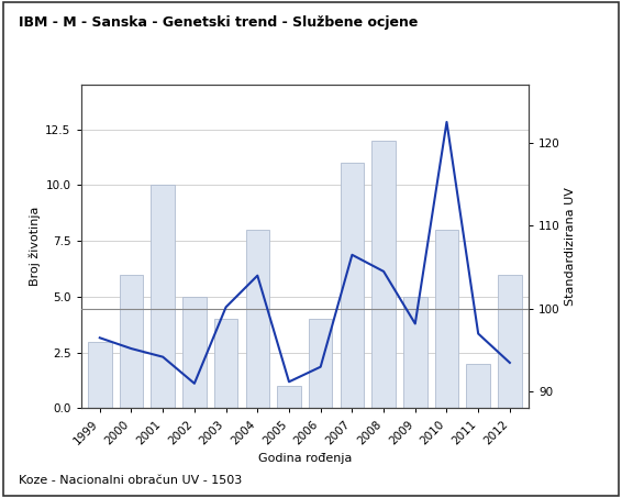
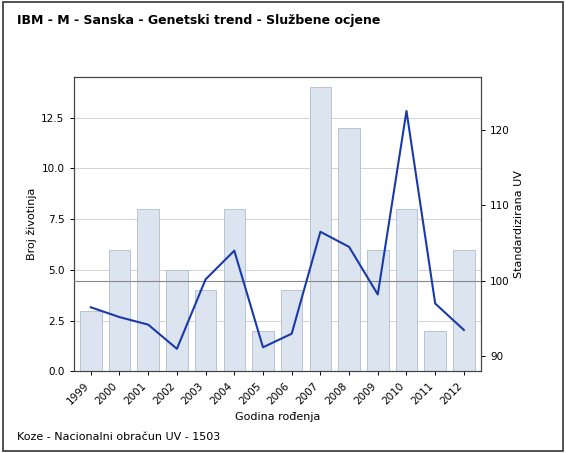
Broj životinja/2001: 10 -> 8
Broj životinja/2005: 1 -> 2
Broj životinja/2007: 11 -> 14
Broj životinja/2009: 5 -> 6
